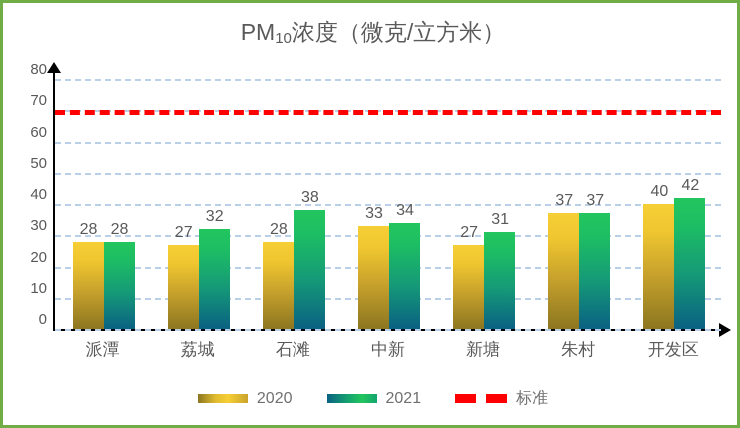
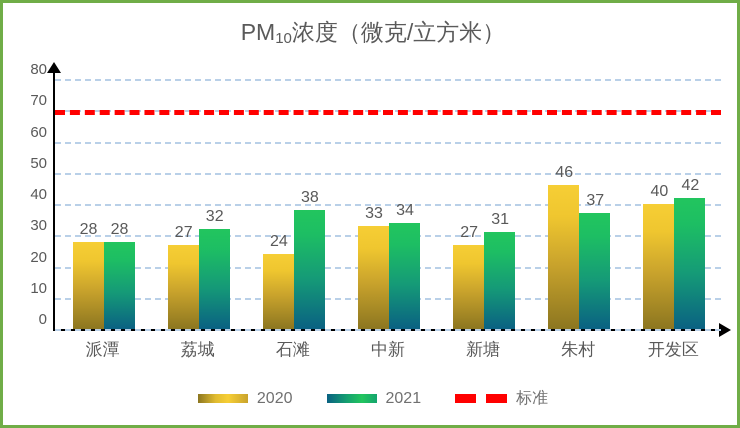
2020/石滩: 28 -> 24
2020/朱村: 37 -> 46
